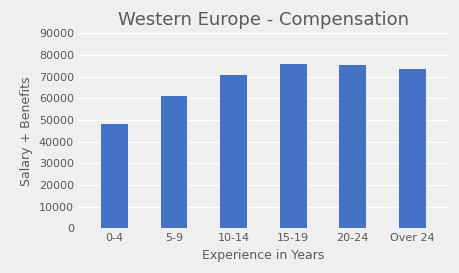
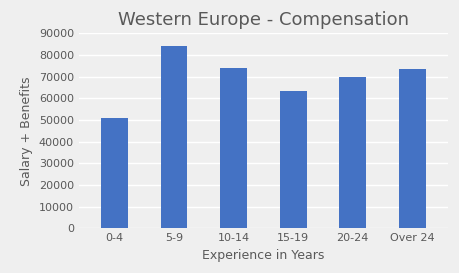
0-4: 48000 -> 51000
5-9: 61000 -> 84000
10-14: 71000 -> 74000
15-19: 76000 -> 63500
20-24: 75500 -> 70000
